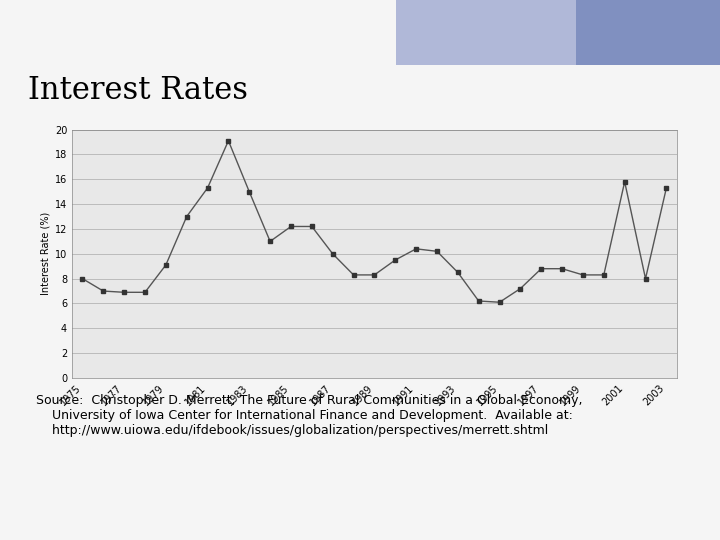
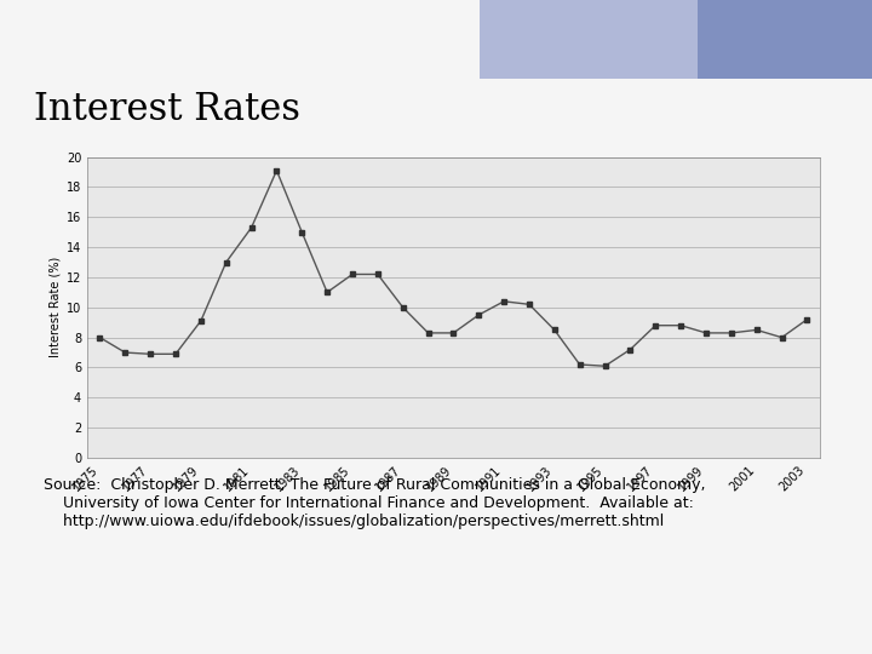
2001: 15.8 -> 8.5
2003: 15.3 -> 9.2
